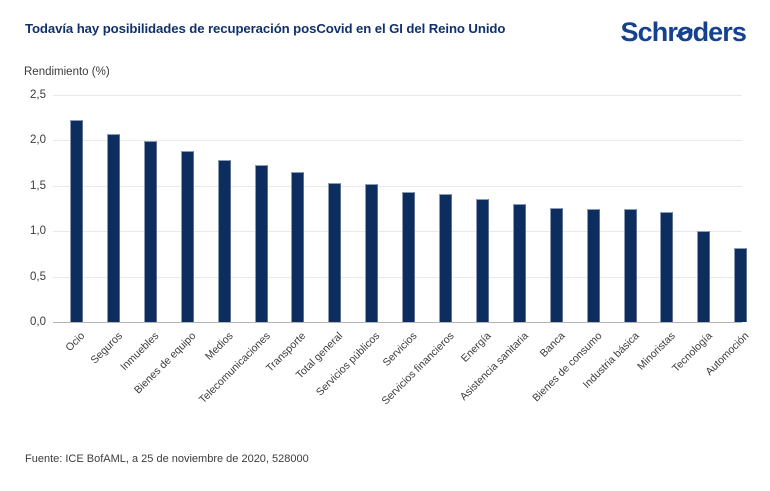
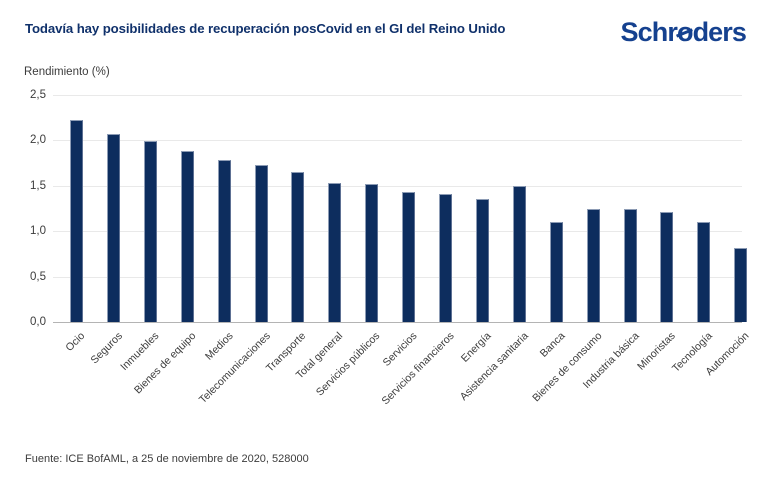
Asistencia sanitaria: 1,3 -> 1,5
Banca: 1,3 -> 1,1
Tecnología: 1,0 -> 1,1
